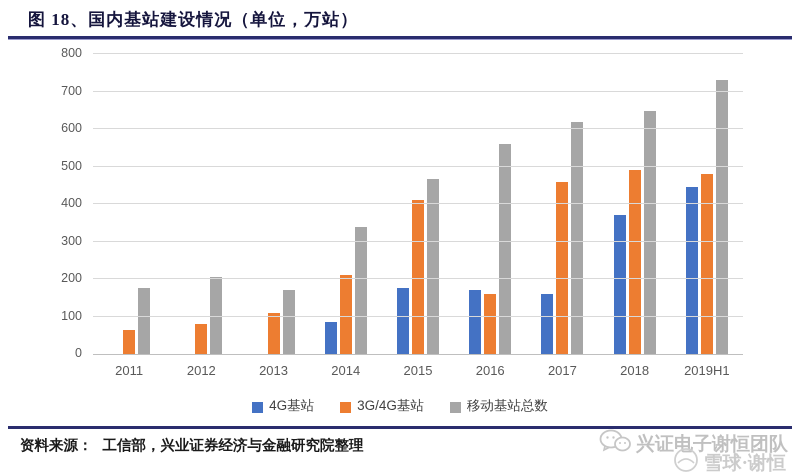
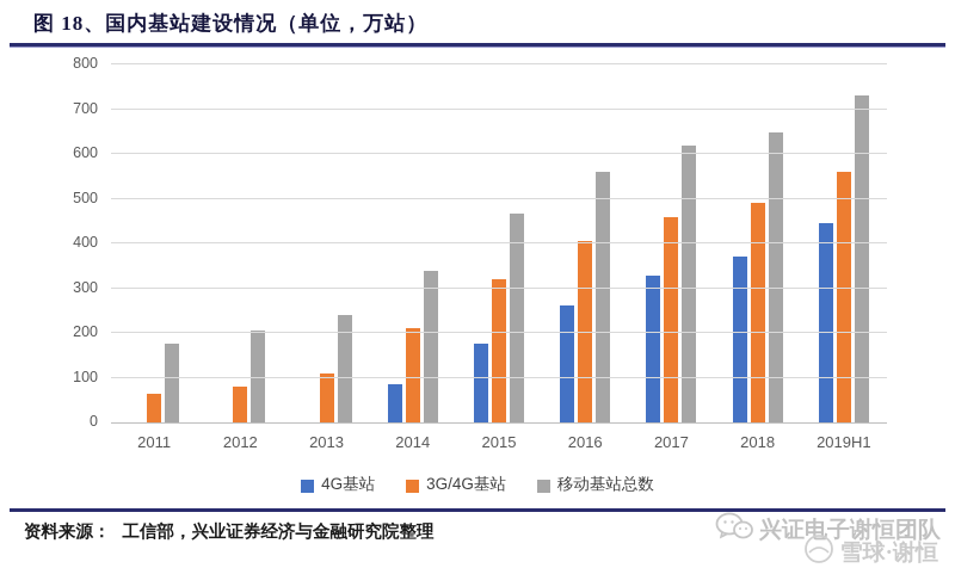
移动基站总数/2013: 170 -> 240
3G/4G基站/2015: 410 -> 320
4G基站/2016: 170 -> 260
3G/4G基站/2016: 160 -> 400
4G基站/2017: 160 -> 330
3G/4G基站/2019H1: 480 -> 560
